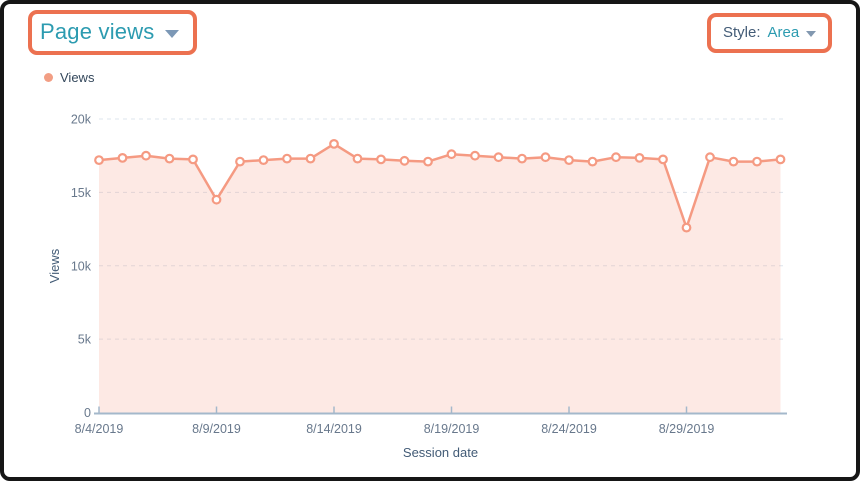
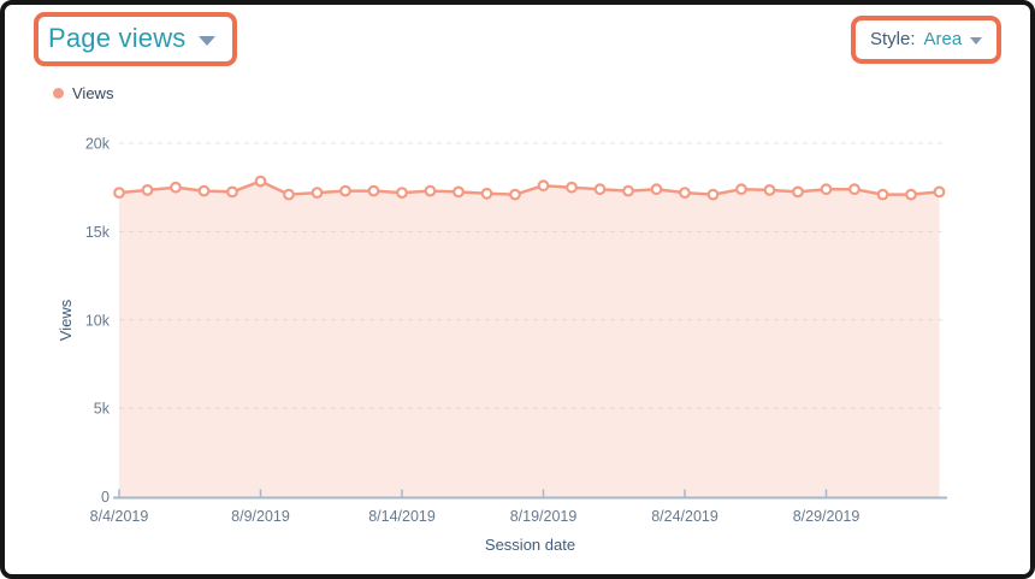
8/9/2019: 14.5k -> 17.8k
8/14/2019: 18.3k -> 17.2k
8/29/2019: 12.6k -> 17.4k
